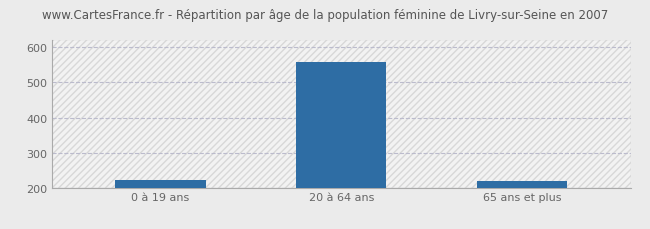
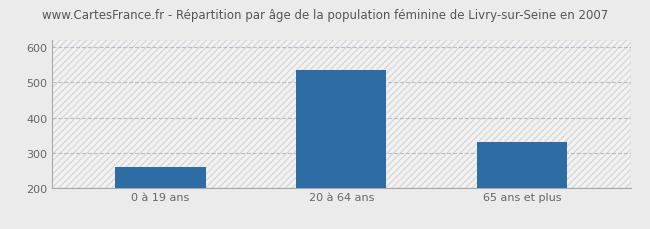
0 à 19 ans: 222 -> 260
20 à 64 ans: 557 -> 535
65 ans et plus: 218 -> 330
